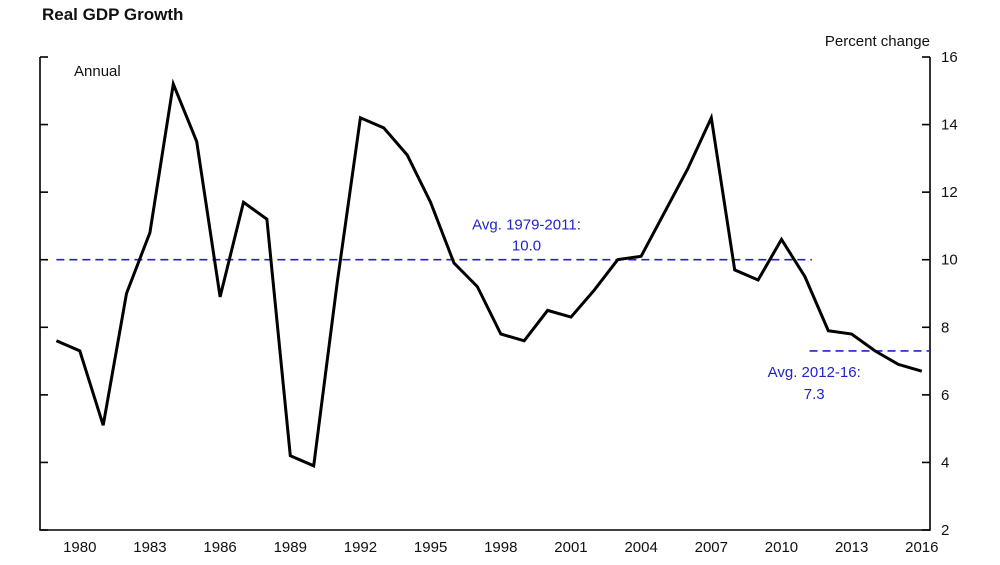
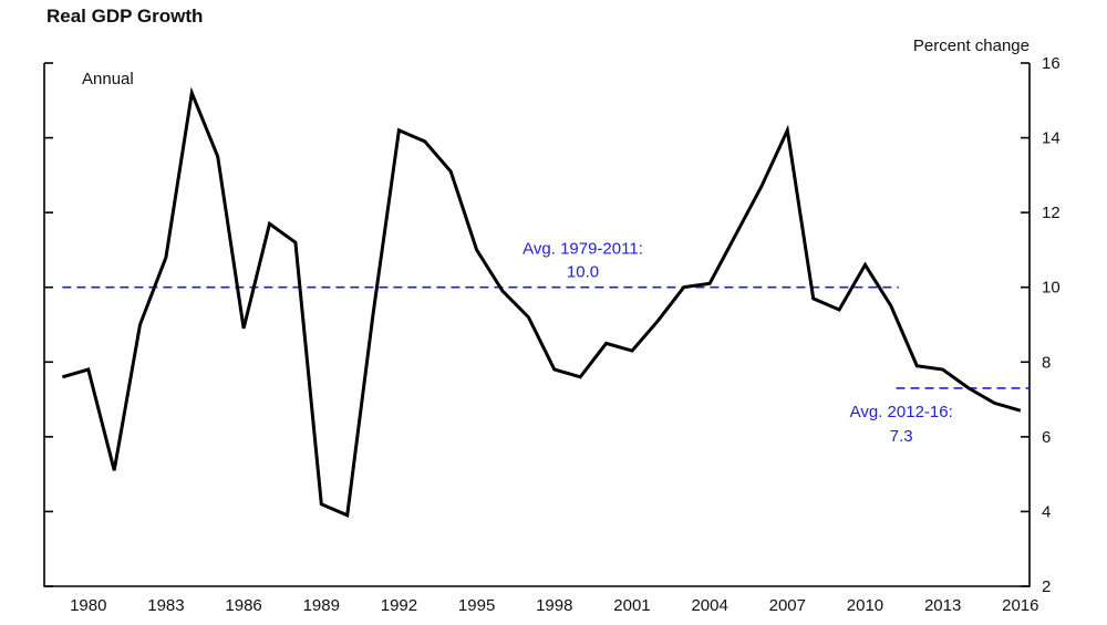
1980: 7.3 -> 7.8
1995: 11.7 -> 11.0
